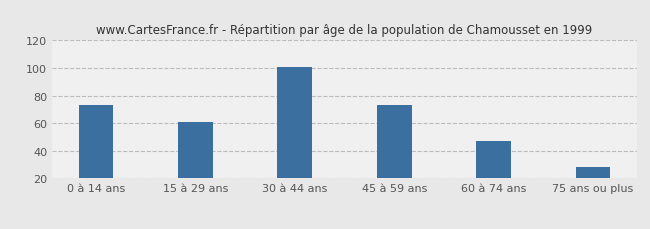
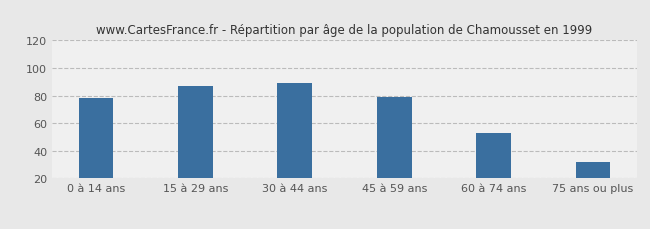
0 à 14 ans: 73 -> 78
15 à 29 ans: 61 -> 87
30 à 44 ans: 101 -> 89
45 à 59 ans: 73 -> 79
60 à 74 ans: 47 -> 53
75 ans ou plus: 28 -> 32
